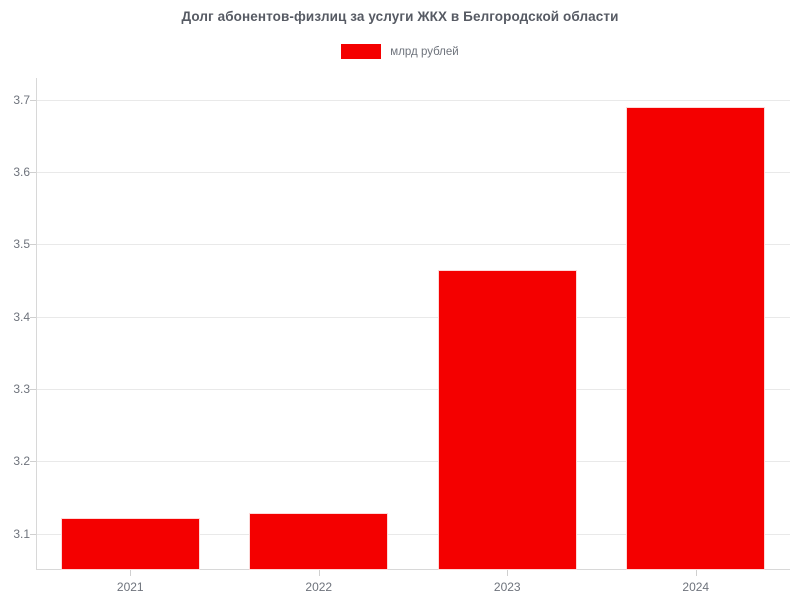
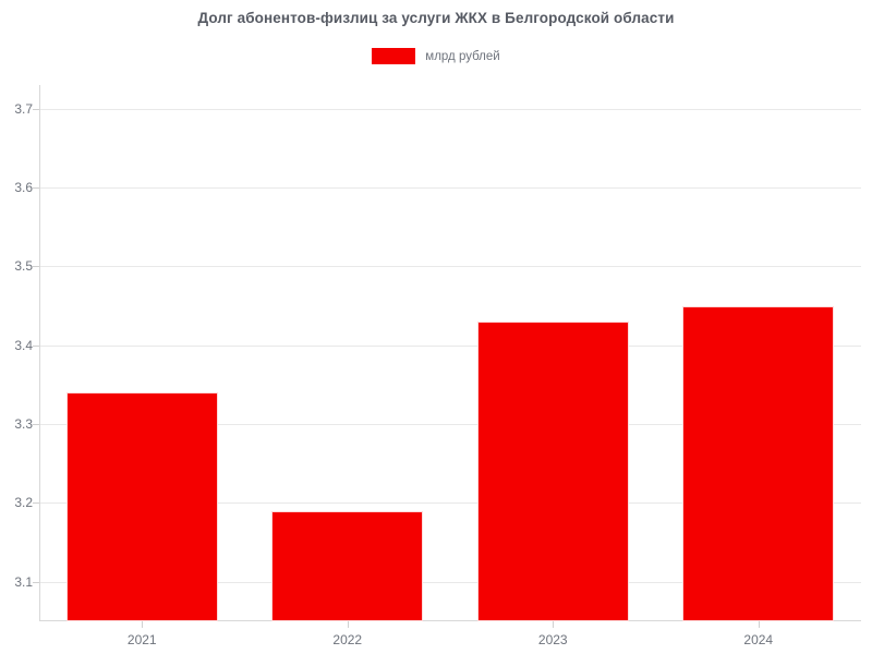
2021: 3.12 -> 3.34
2022: 3.13 -> 3.19
2023: 3.46 -> 3.43
2024: 3.69 -> 3.45
